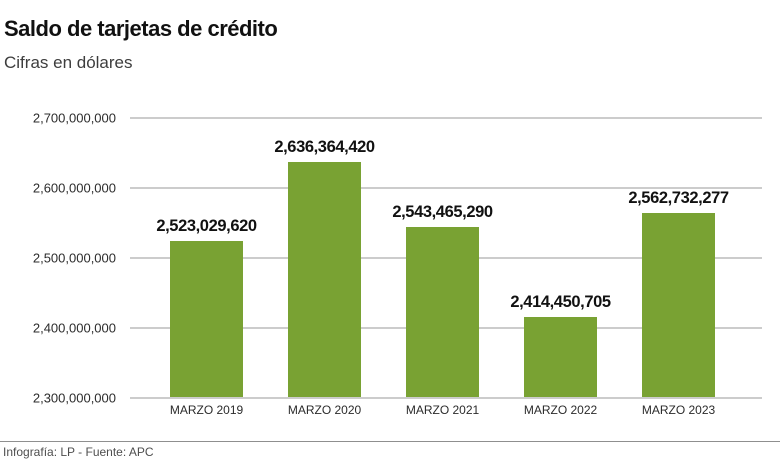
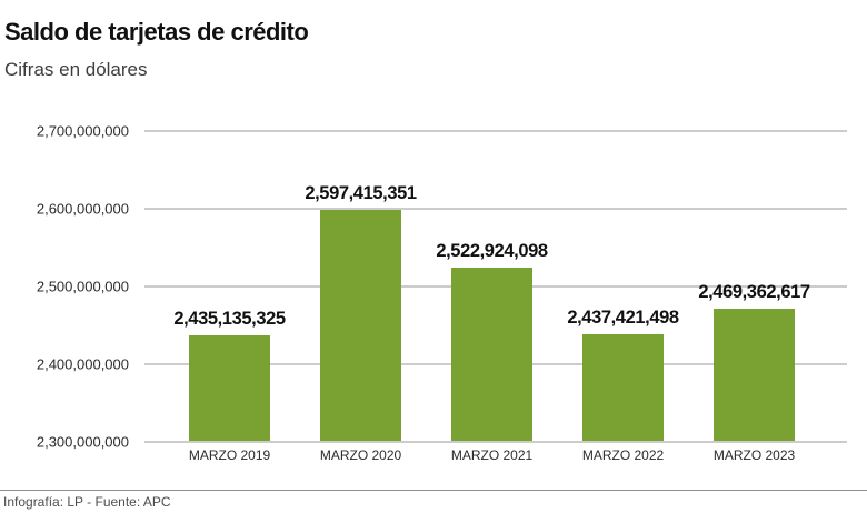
MARZO 2019: 2,523,029,620 -> 2,435,135,325
MARZO 2020: 2,636,364,420 -> 2,597,415,351
MARZO 2021: 2,543,465,290 -> 2,522,924,098
MARZO 2022: 2,414,450,705 -> 2,437,421,498
MARZO 2023: 2,562,732,277 -> 2,469,362,617
